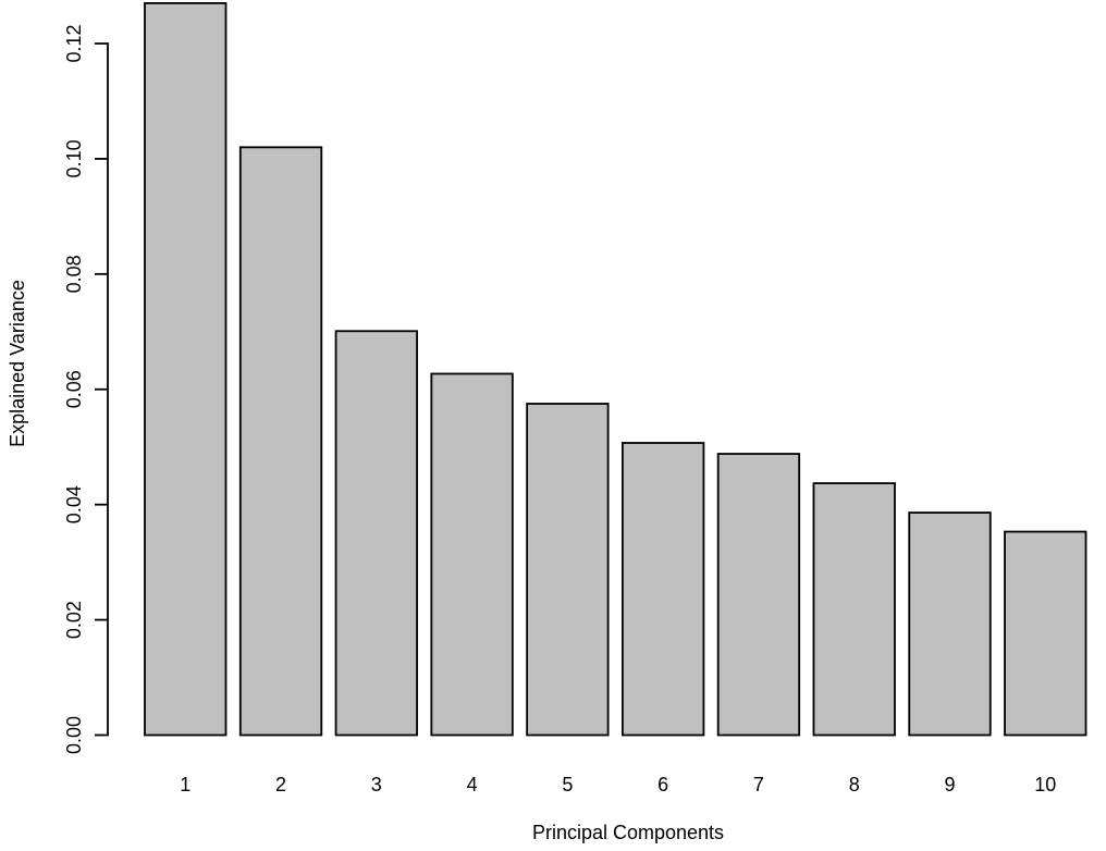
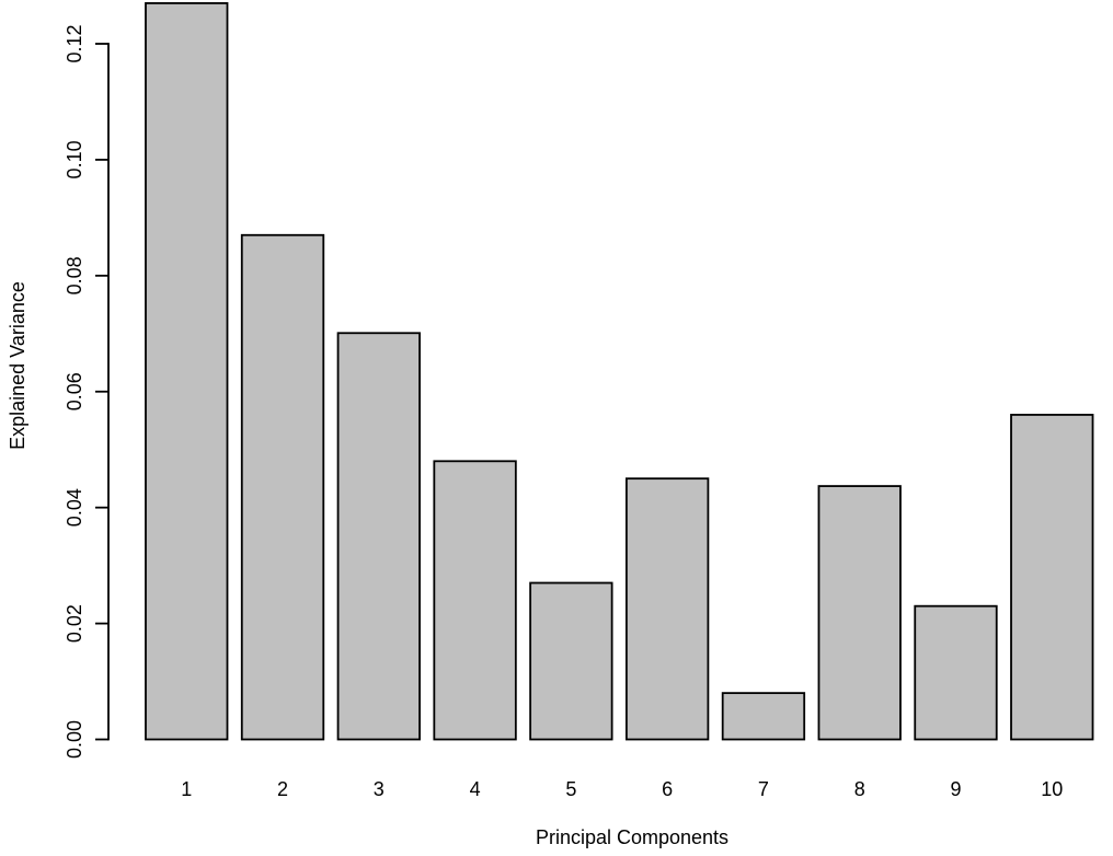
2: 0.102 -> 0.087
4: 0.063 -> 0.048
5: 0.058 -> 0.027
6: 0.051 -> 0.045
7: 0.049 -> 0.008
9: 0.039 -> 0.023
10: 0.035 -> 0.056
